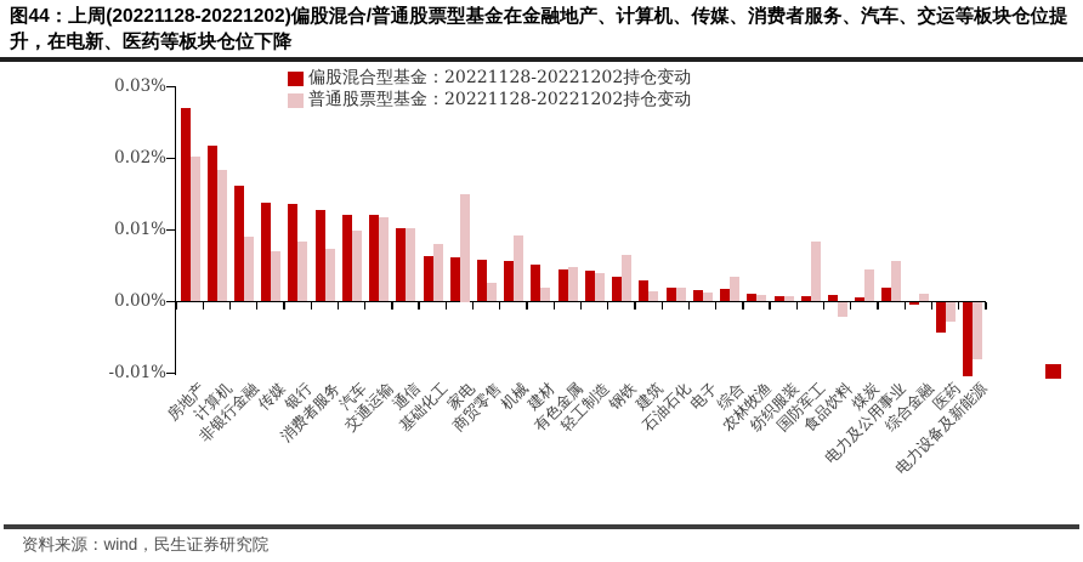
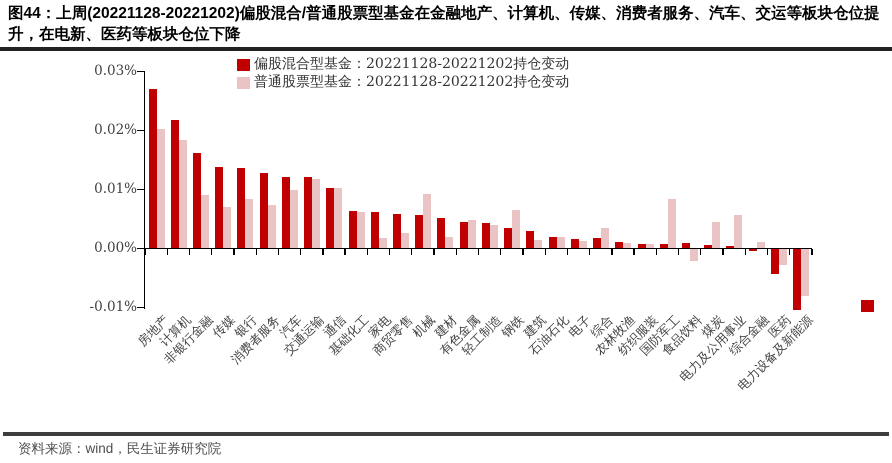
普通股票型基金：20221128-20221202持仓变动/基础化工: 0.008% -> 0.006%
普通股票型基金：20221128-20221202持仓变动/家电: 0.015% -> 0.002%
偏股混合型基金：20221128-20221202持仓变动/电力及公用事业: 0.002% -> 0.001%
